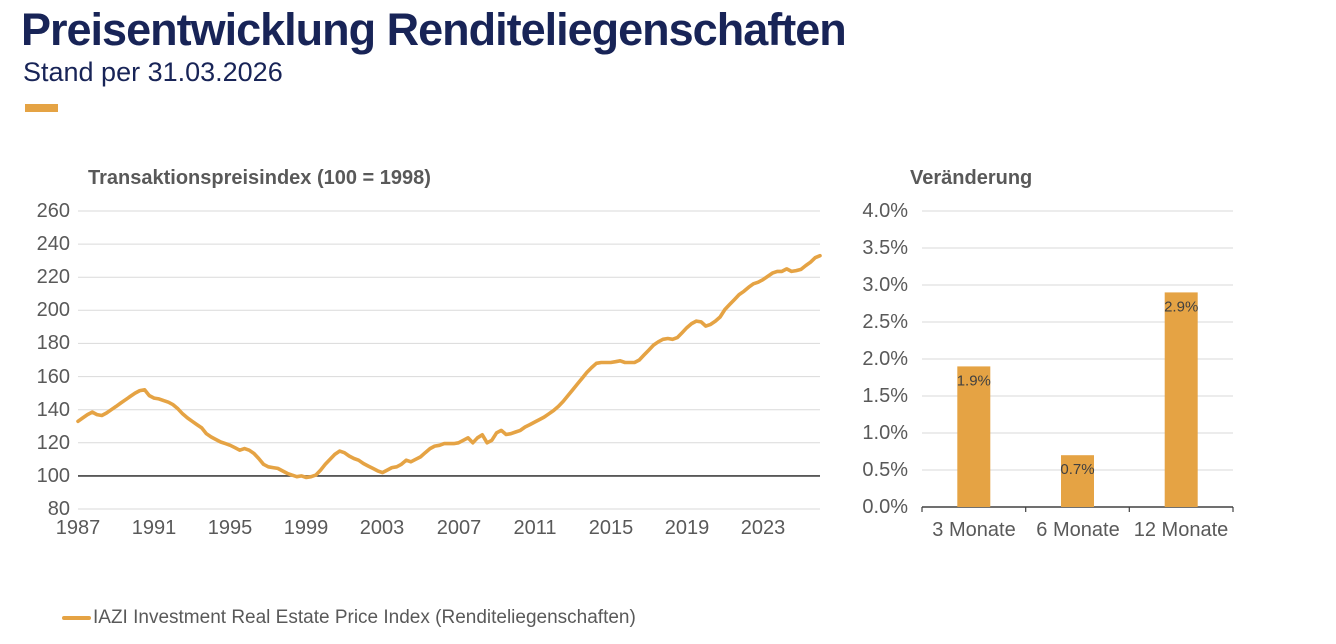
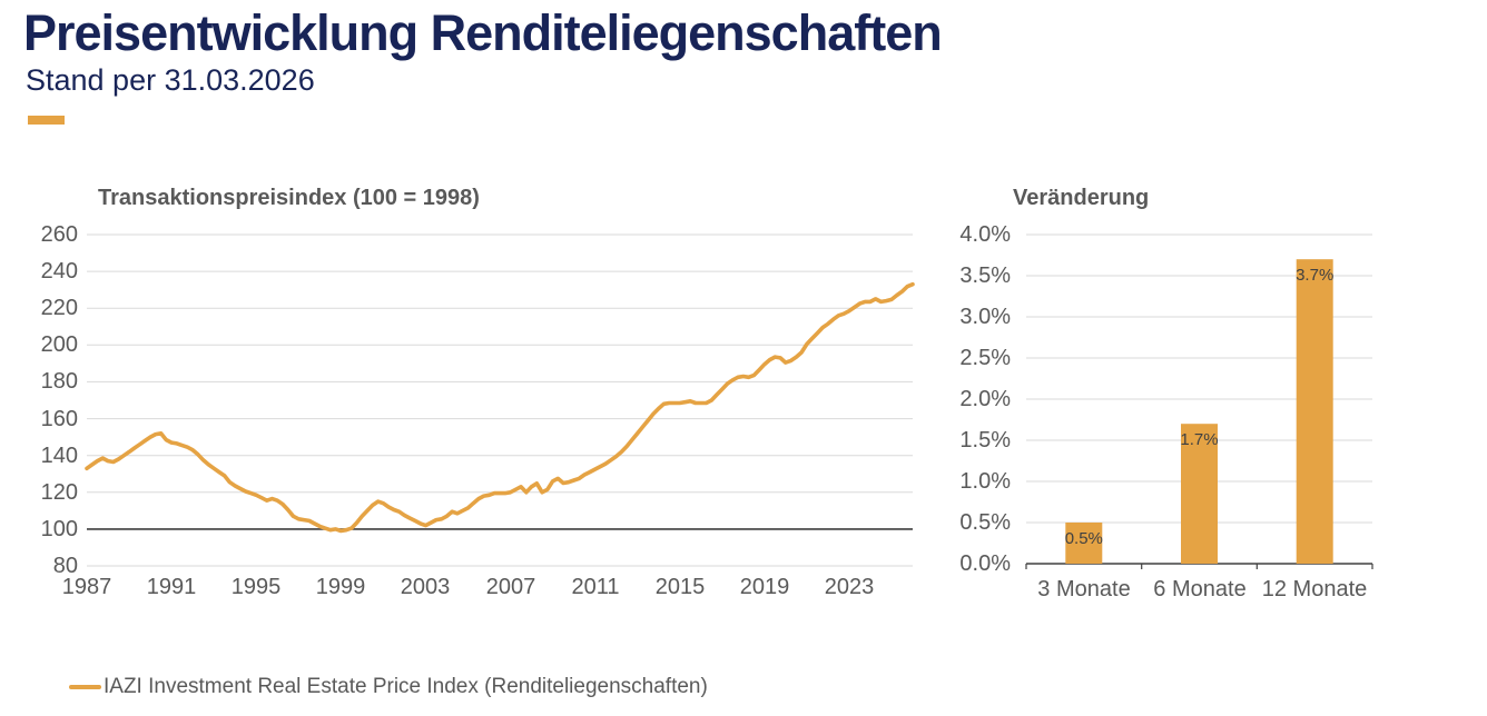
Veränderung/3 Monate: 1.9% -> 0.5%
Veränderung/6 Monate: 0.7% -> 1.7%
Veränderung/12 Monate: 2.9% -> 3.7%
